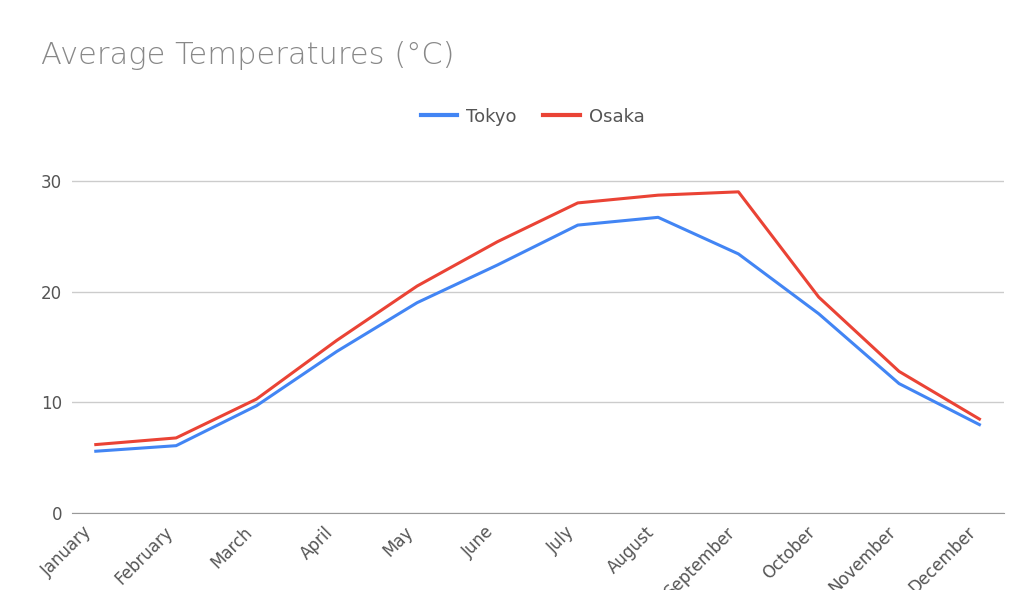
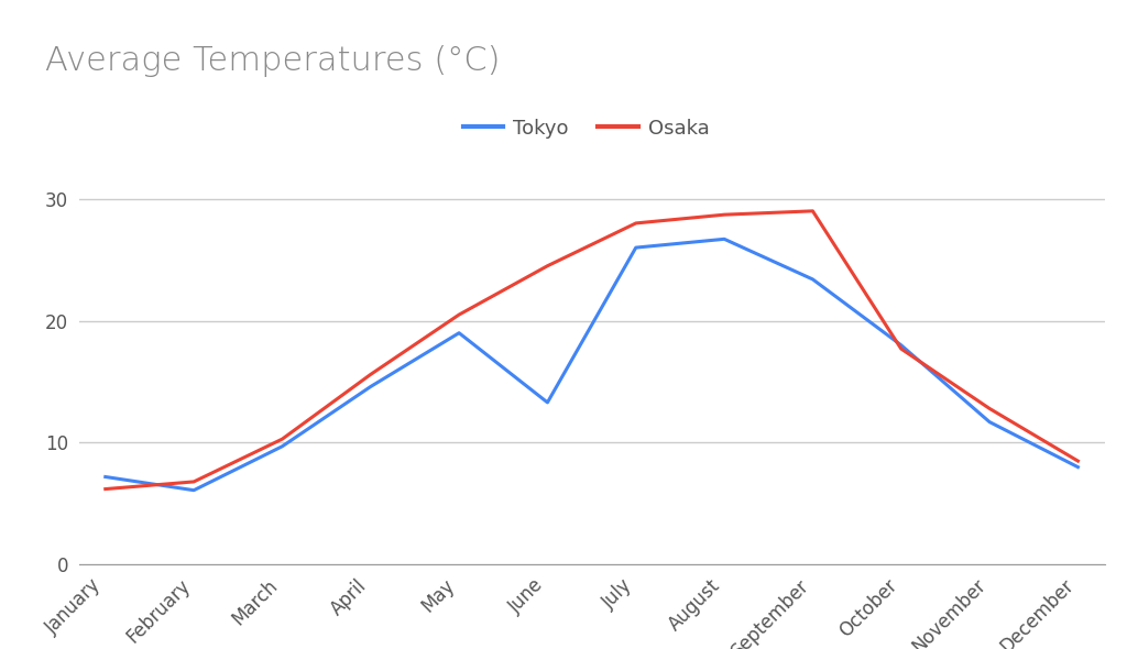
Tokyo/January: 5.6 -> 7.2
Tokyo/June: 22.4 -> 13.3
Osaka/October: 19.5 -> 17.7
